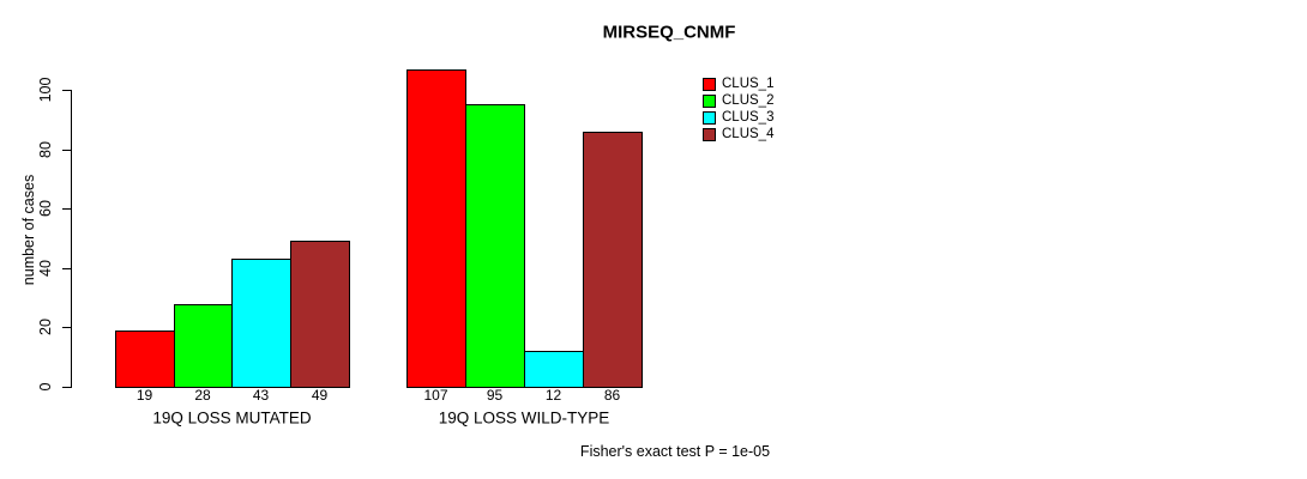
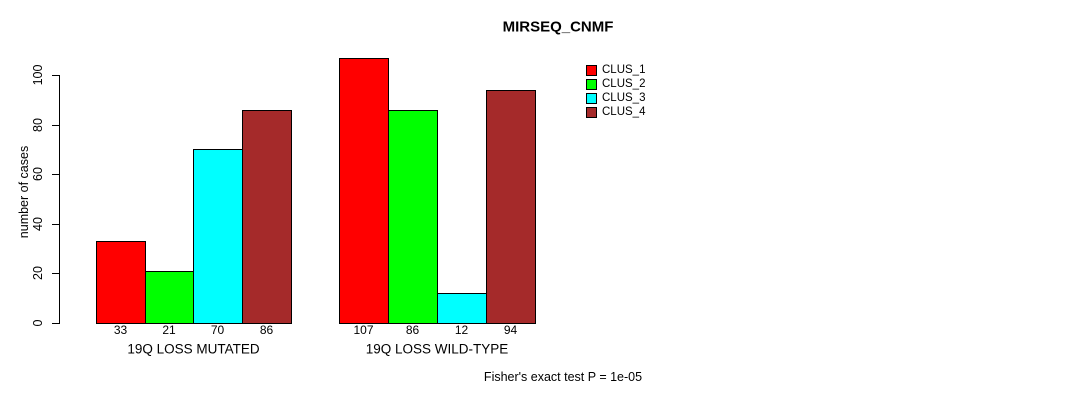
CLUS_1/19Q LOSS MUTATED: 19 -> 33
CLUS_2/19Q LOSS MUTATED: 28 -> 21
CLUS_3/19Q LOSS MUTATED: 43 -> 70
CLUS_4/19Q LOSS MUTATED: 49 -> 86
CLUS_2/19Q LOSS WILD-TYPE: 95 -> 86
CLUS_4/19Q LOSS WILD-TYPE: 86 -> 94
